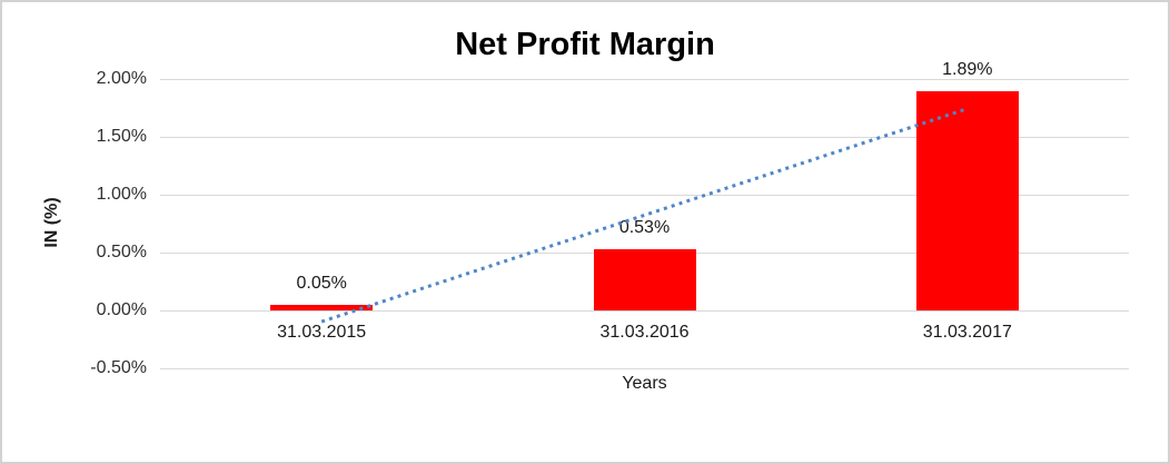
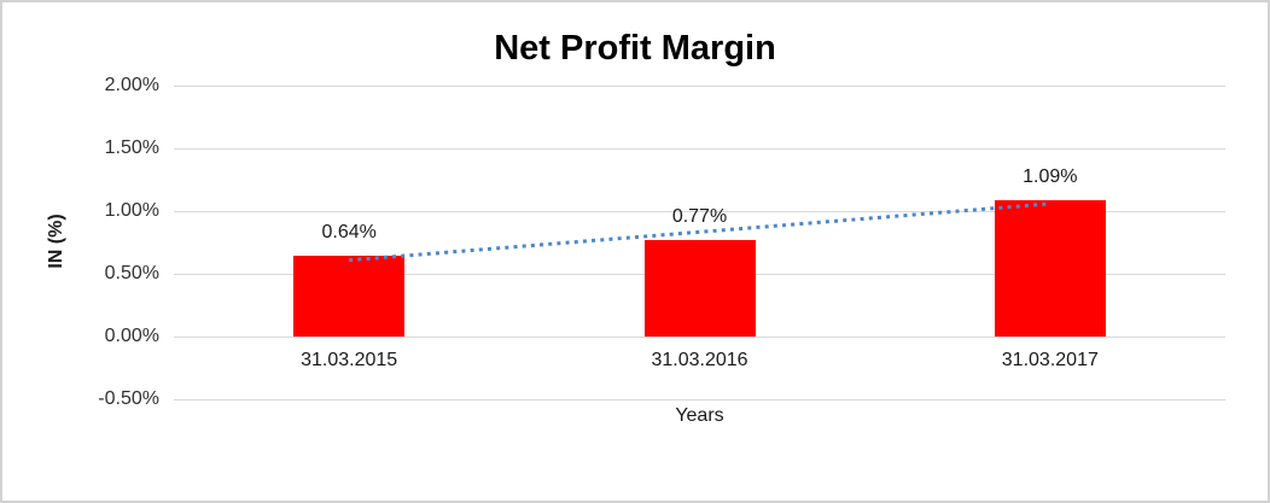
31.03.2015: 0.05% -> 0.64%
31.03.2016: 0.53% -> 0.77%
31.03.2017: 1.89% -> 1.09%
